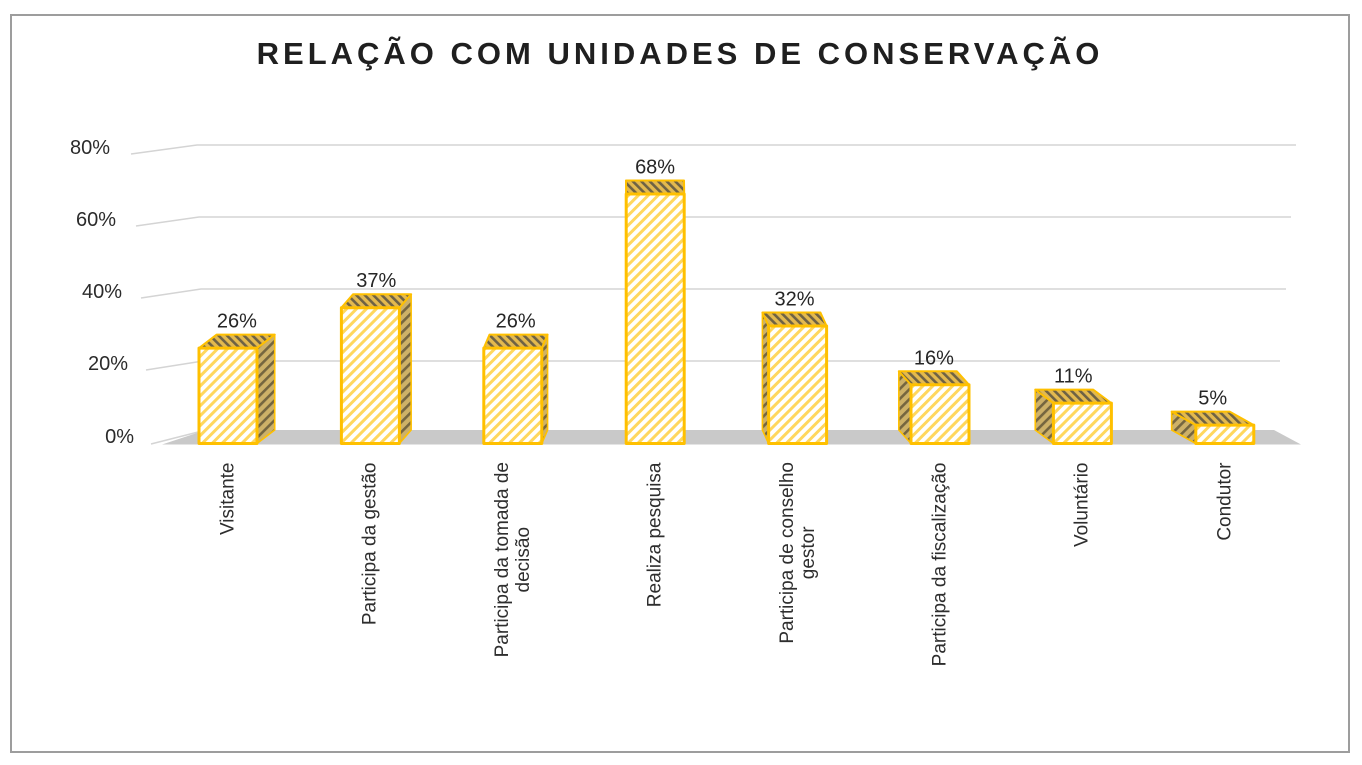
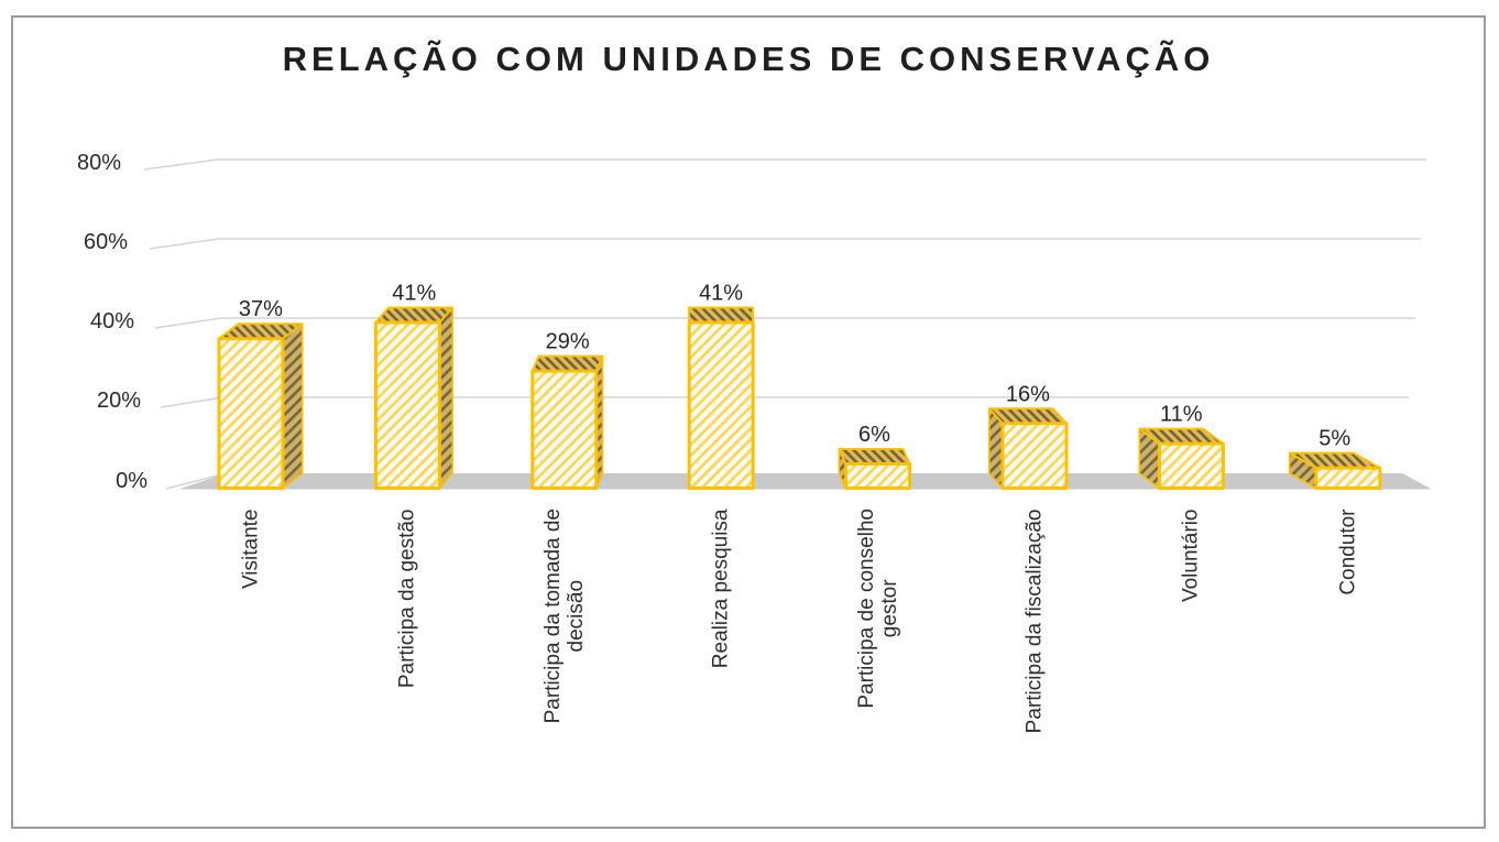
Visitante: 26% -> 37%
Participa da gestão: 37% -> 41%
Participa da tomada de decisão: 26% -> 29%
Realiza pesquisa: 68% -> 41%
Participa de conselho gestor: 32% -> 6%
